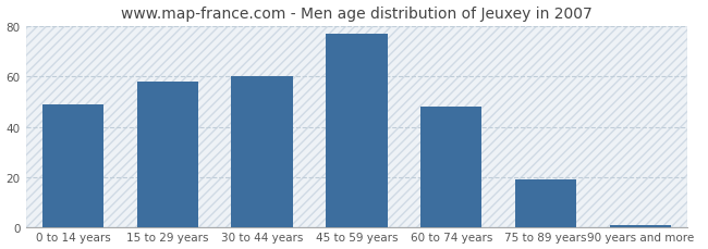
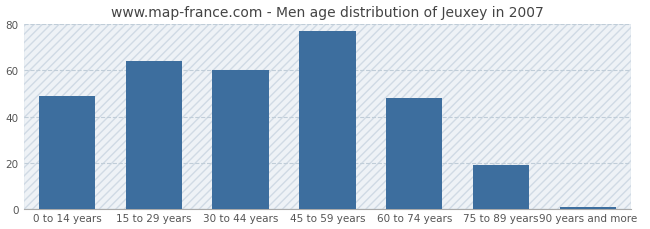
15 to 29 years: 58 -> 64
